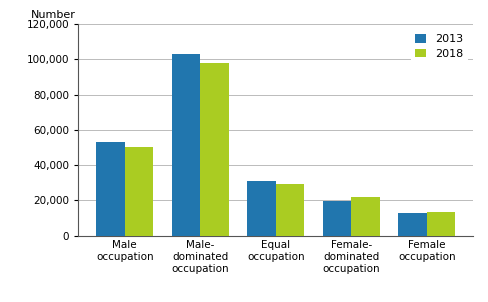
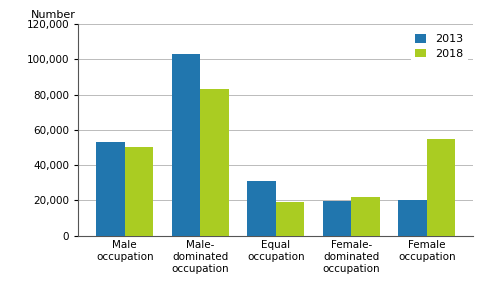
2018/Male- dominated occupation: 98,000 -> 83,000
2018/Equal occupation: 30,000 -> 19,000
2013/Female occupation: 13,000 -> 20,000
2018/Female occupation: 14,000 -> 55,000
